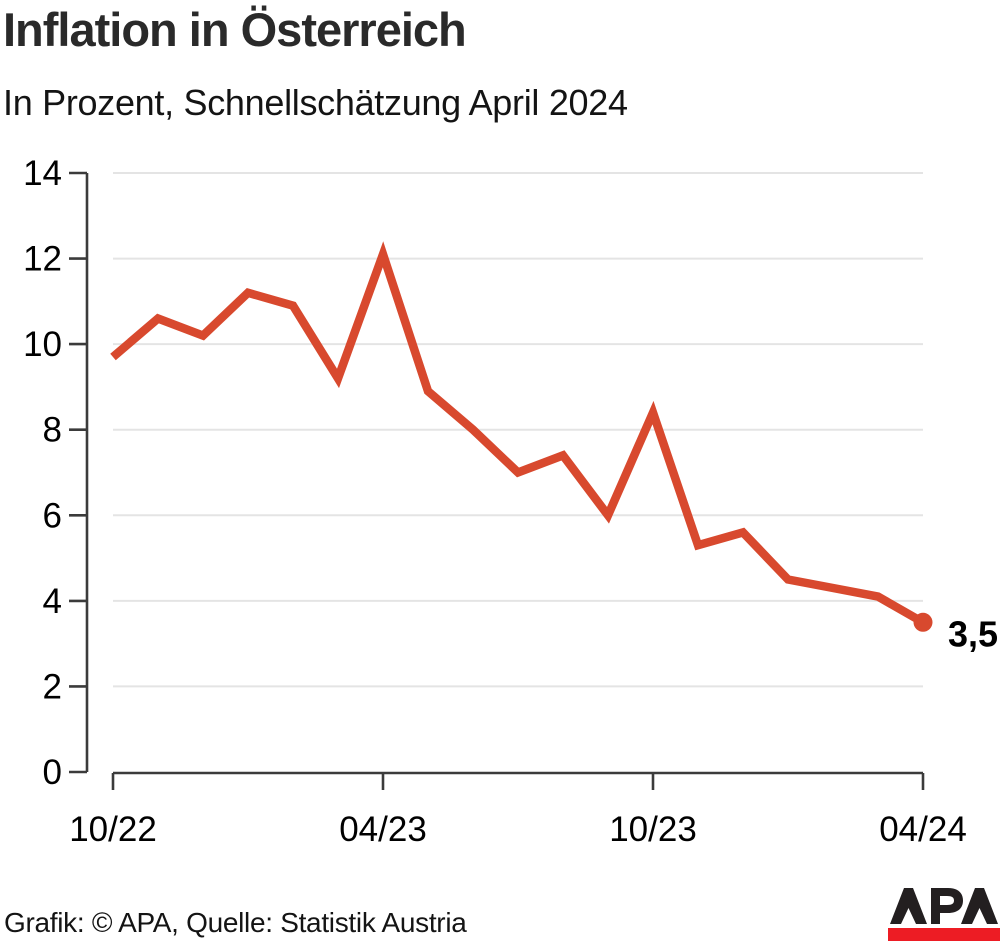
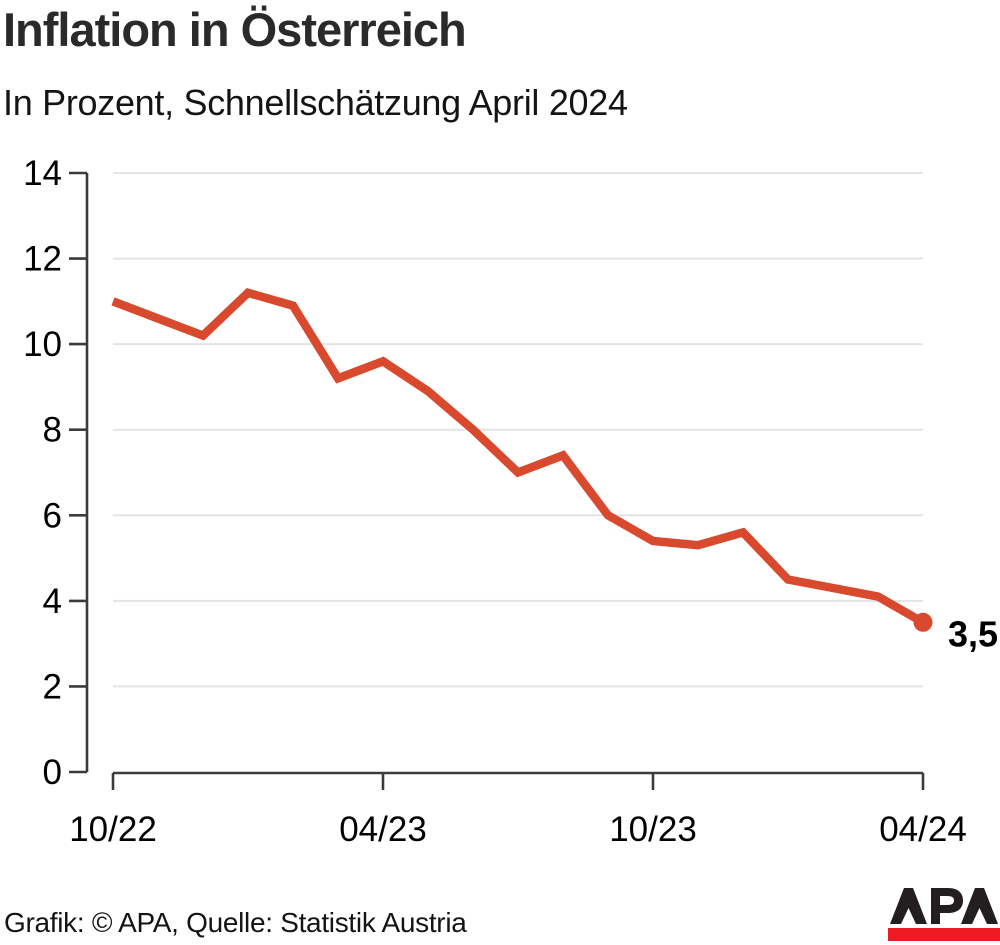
10/22: 9.7 -> 11.0
04/23: 12.1 -> 9.6
10/23: 8.4 -> 5.4
